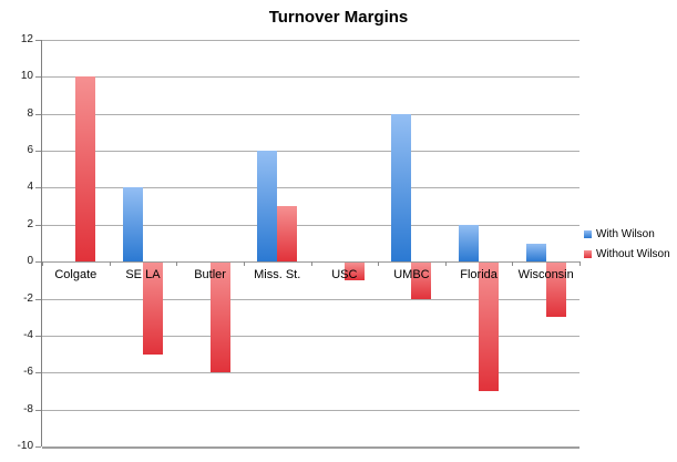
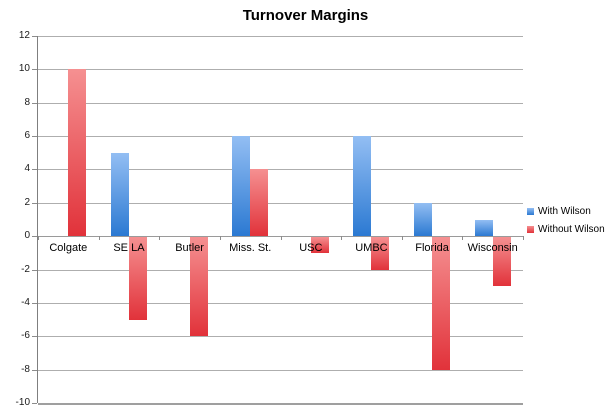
With Wilson/SE LA: 4 -> 5
Without Wilson/Miss. St.: 3 -> 4
With Wilson/UMBC: 8 -> 6
Without Wilson/Florida: -7 -> -8
